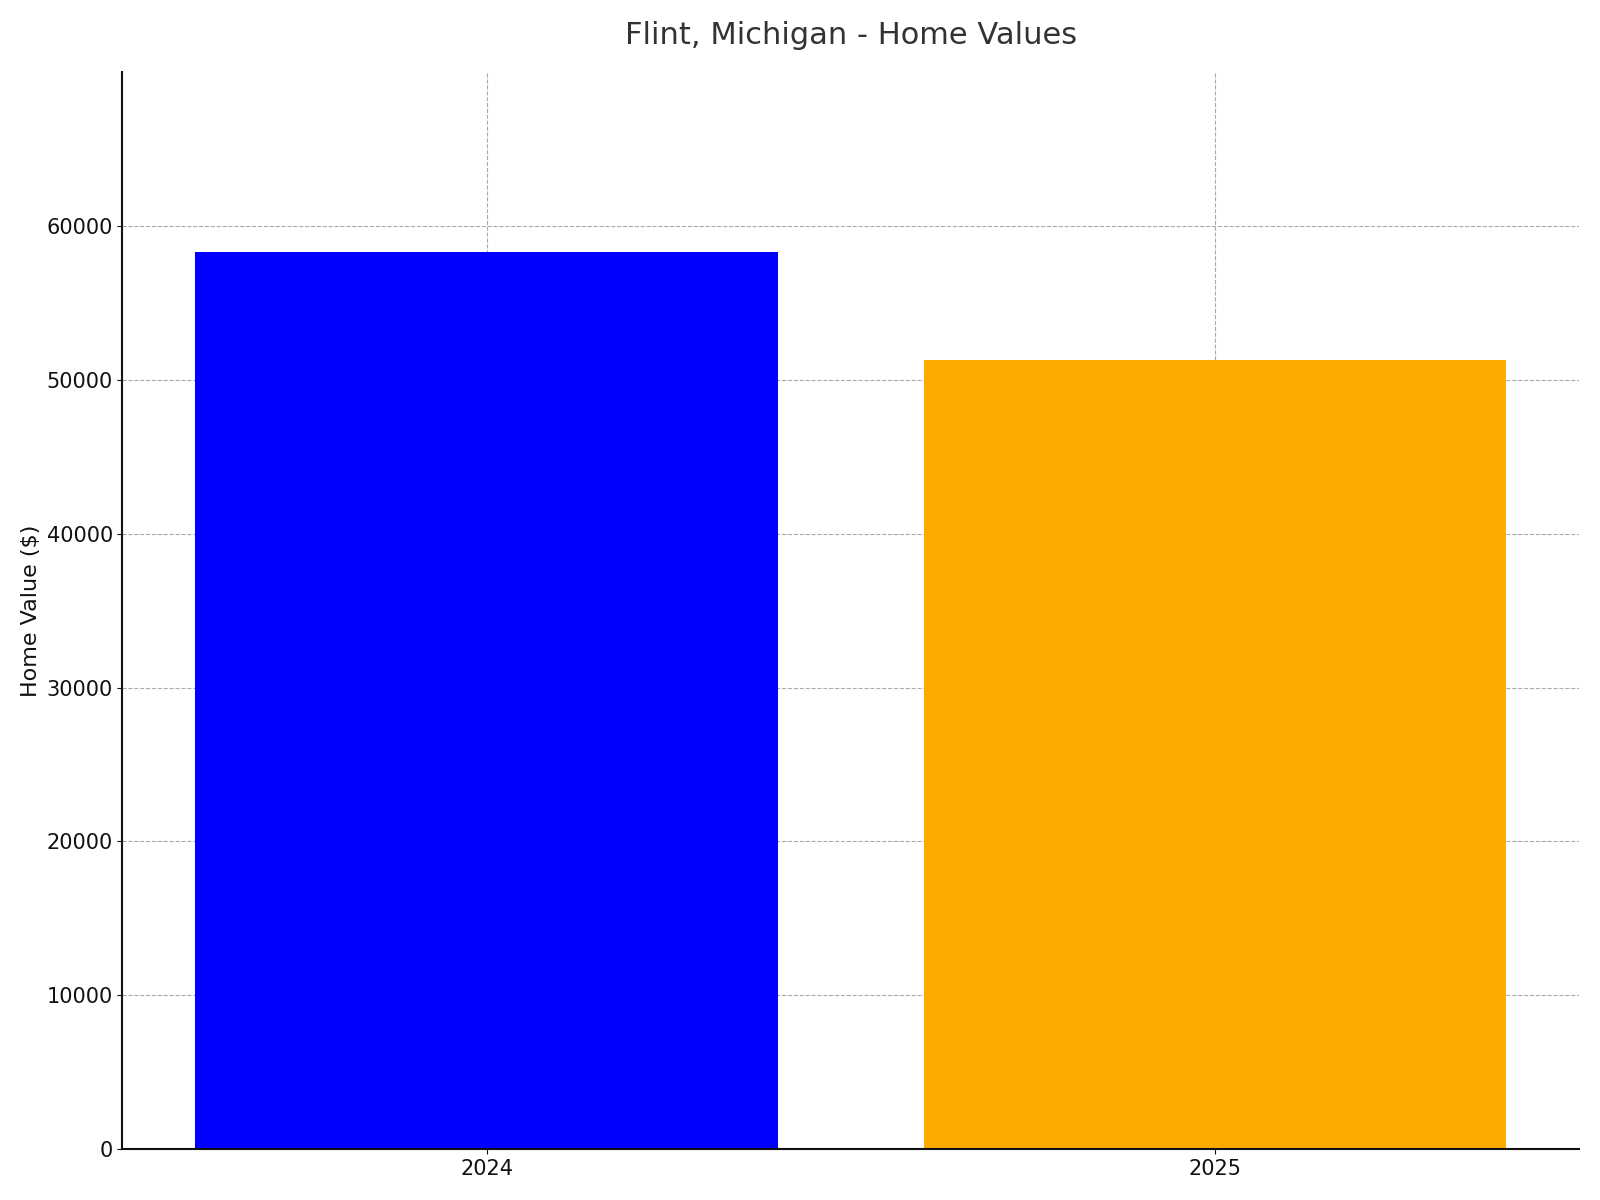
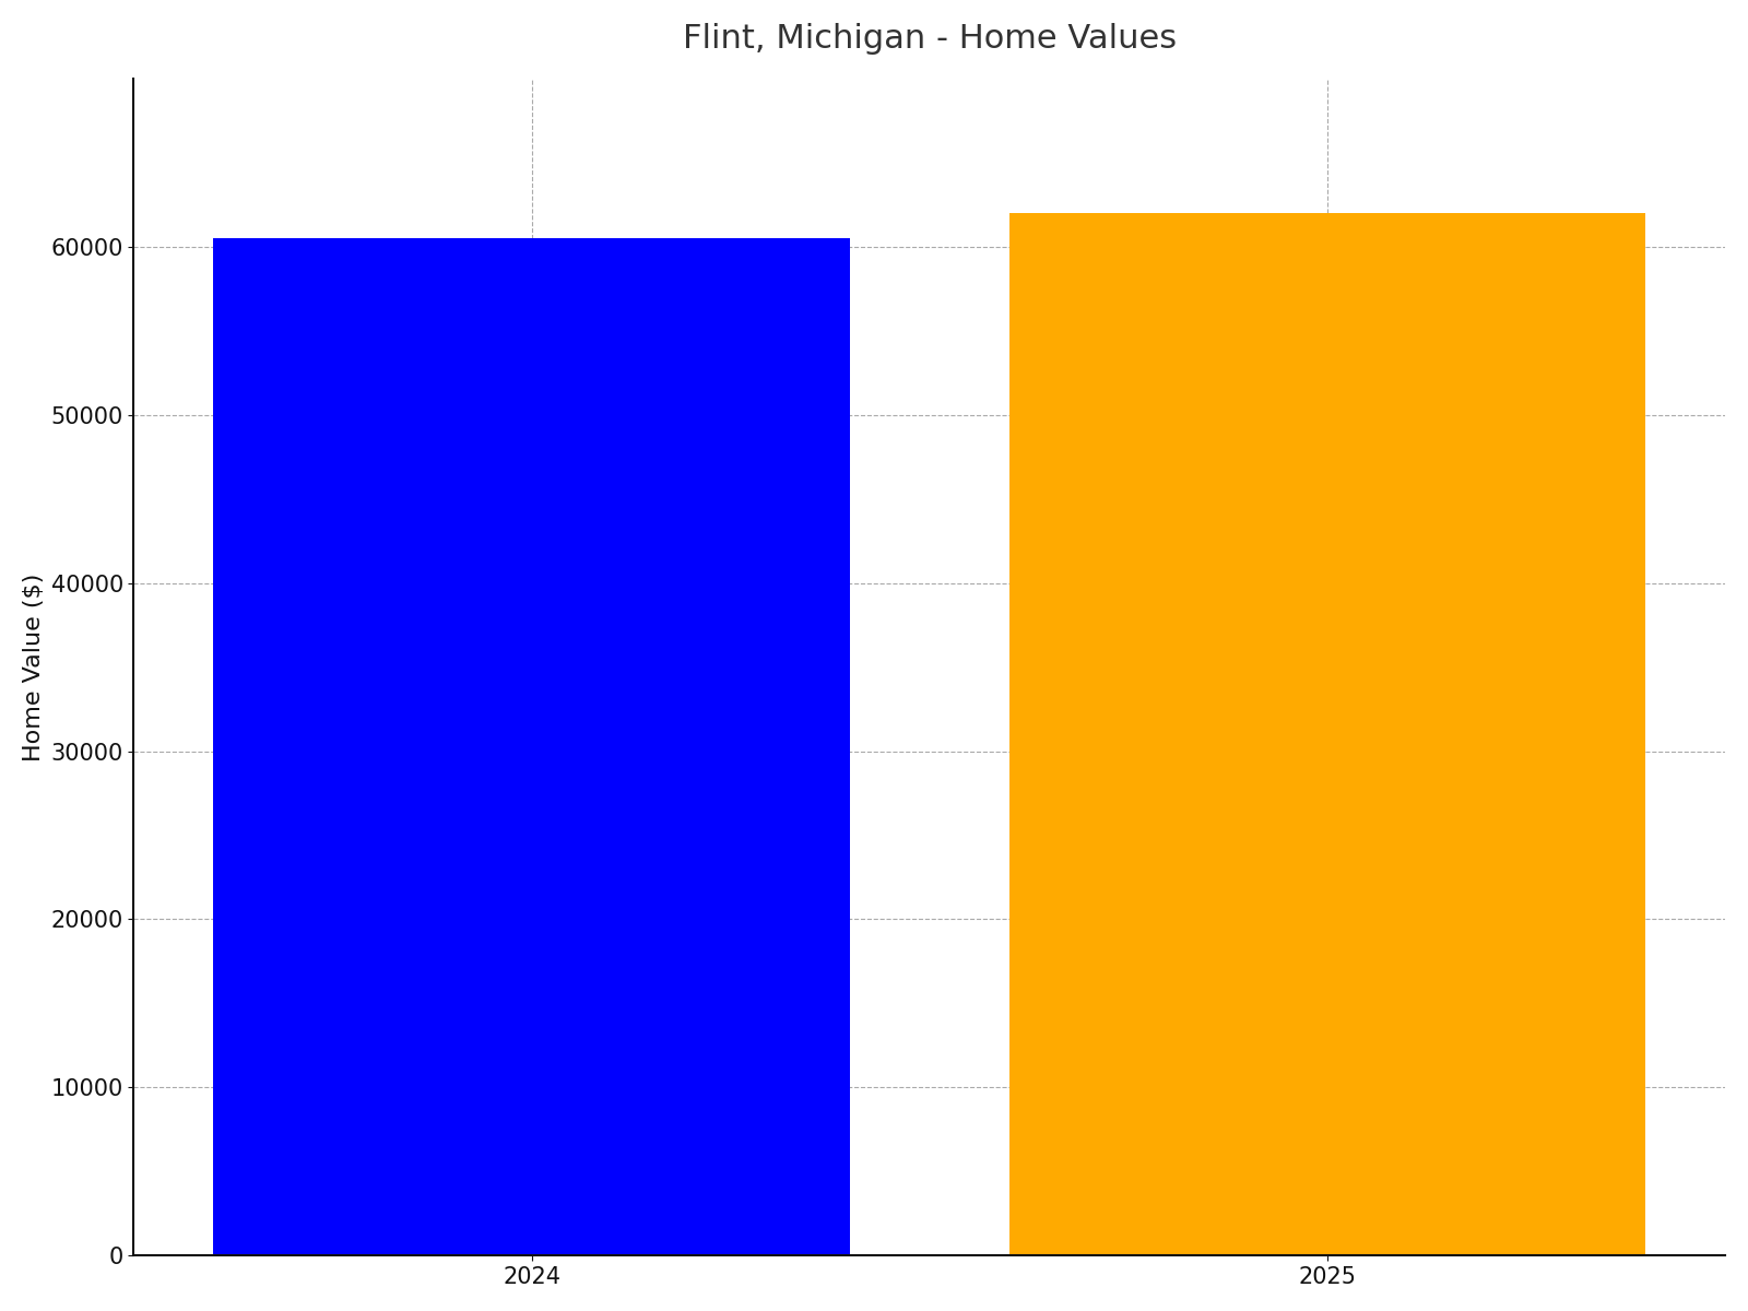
2024: 58300 -> 60500
2025: 51300 -> 62000
